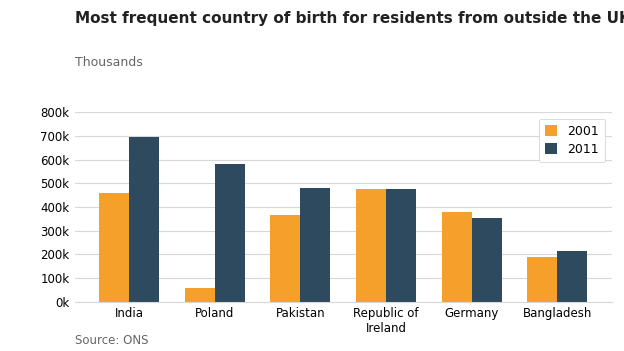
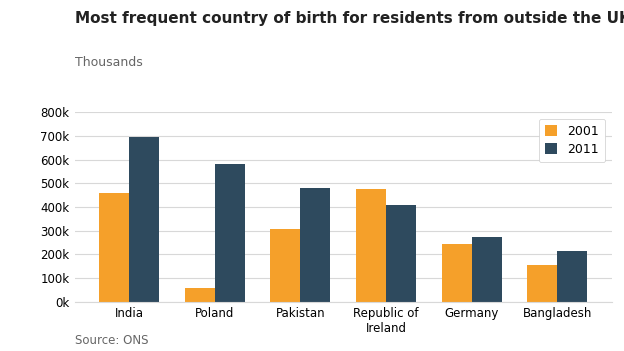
2001/Pakistan: 365k -> 308k
2011/Republic of Ireland: 475k -> 410k
2001/Germany: 380k -> 245k
2011/Germany: 355k -> 274k
2001/Bangladesh: 190k -> 154k
